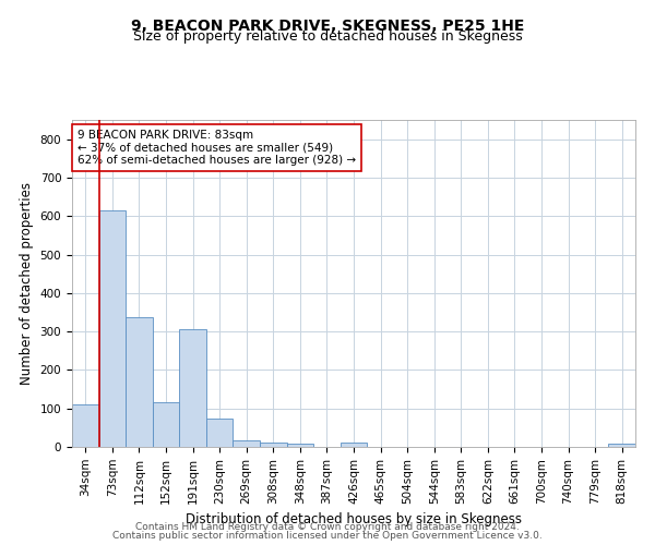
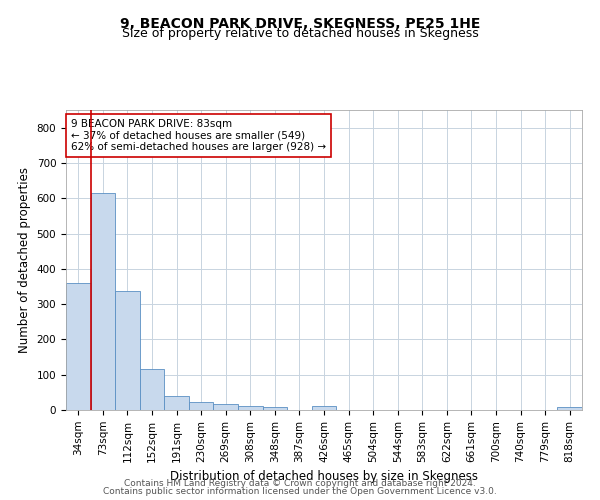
34sqm: 110 -> 360
191sqm: 305 -> 40
230sqm: 75 -> 22
